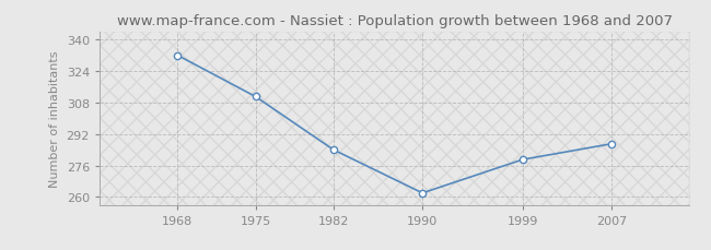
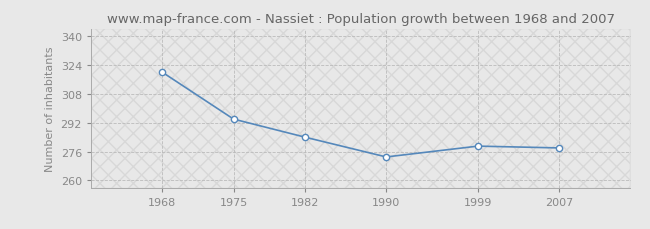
1968: 332 -> 320
1975: 311 -> 294
1990: 262 -> 273
2007: 287 -> 278
